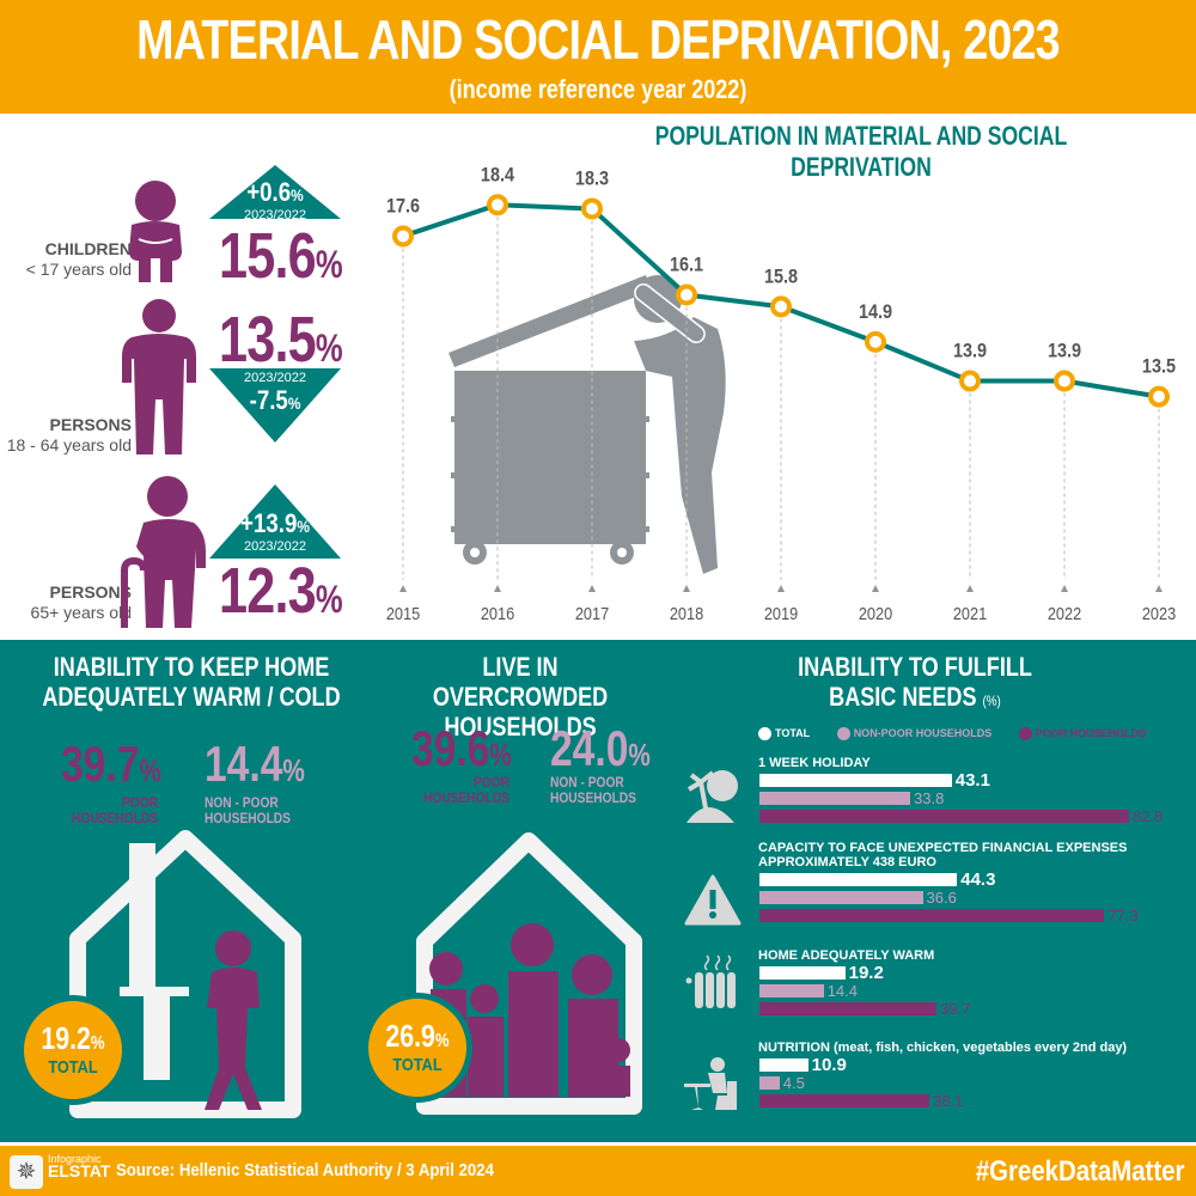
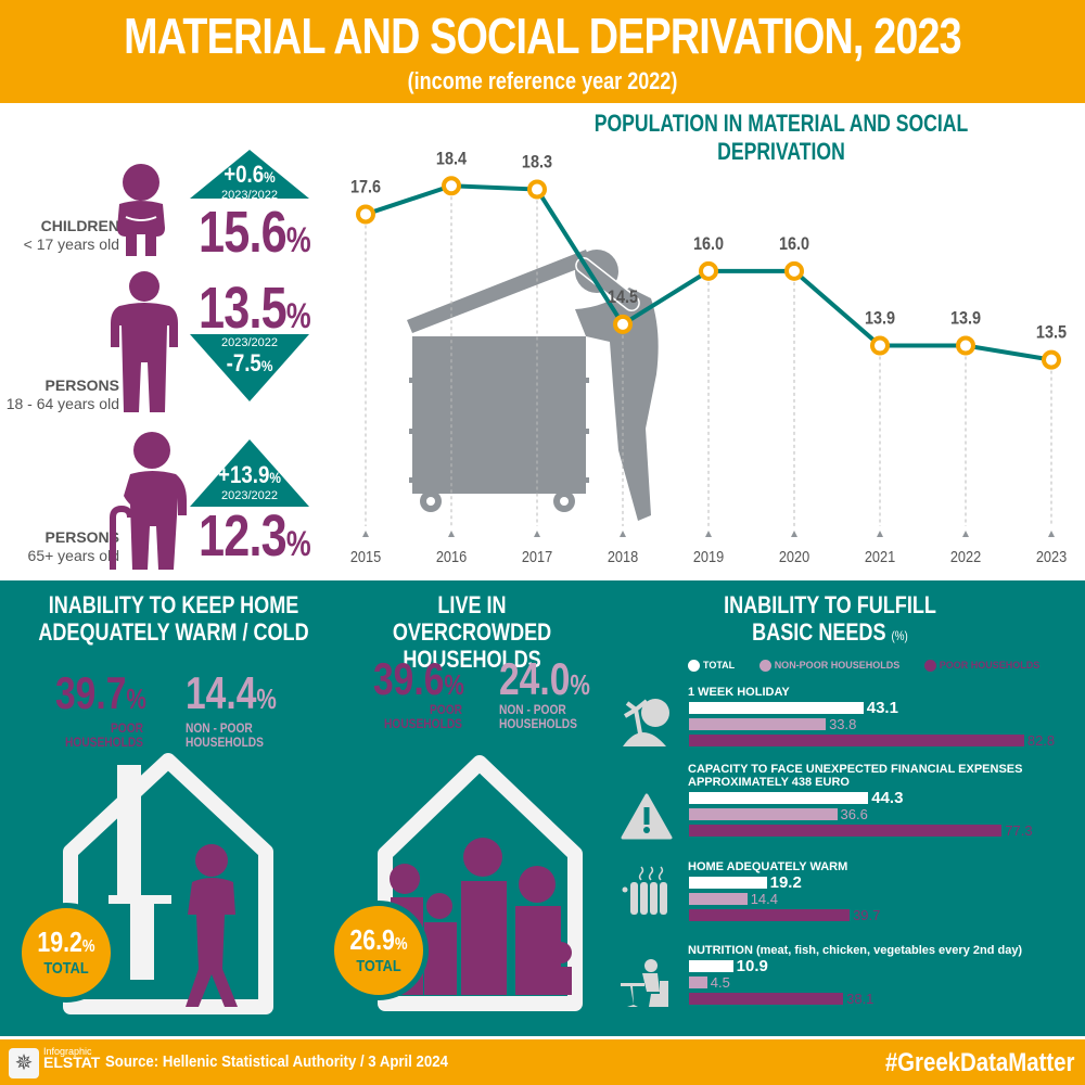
POPULATION IN MATERIAL AND SOCIAL DEPRIVATION/2018: 16.1 -> 14.5
POPULATION IN MATERIAL AND SOCIAL DEPRIVATION/2019: 15.8 -> 16.0
POPULATION IN MATERIAL AND SOCIAL DEPRIVATION/2020: 14.9 -> 16.0
